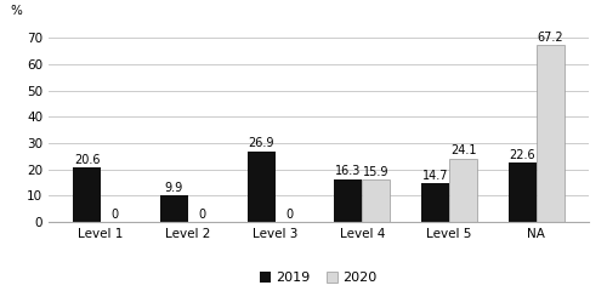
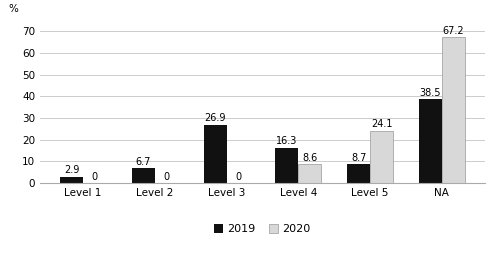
2019/Level 1: 20.6 -> 2.9
2019/Level 2: 9.9 -> 6.7
2020/Level 4: 15.9 -> 8.6
2019/Level 5: 14.7 -> 8.7
2019/NA: 22.6 -> 38.5
